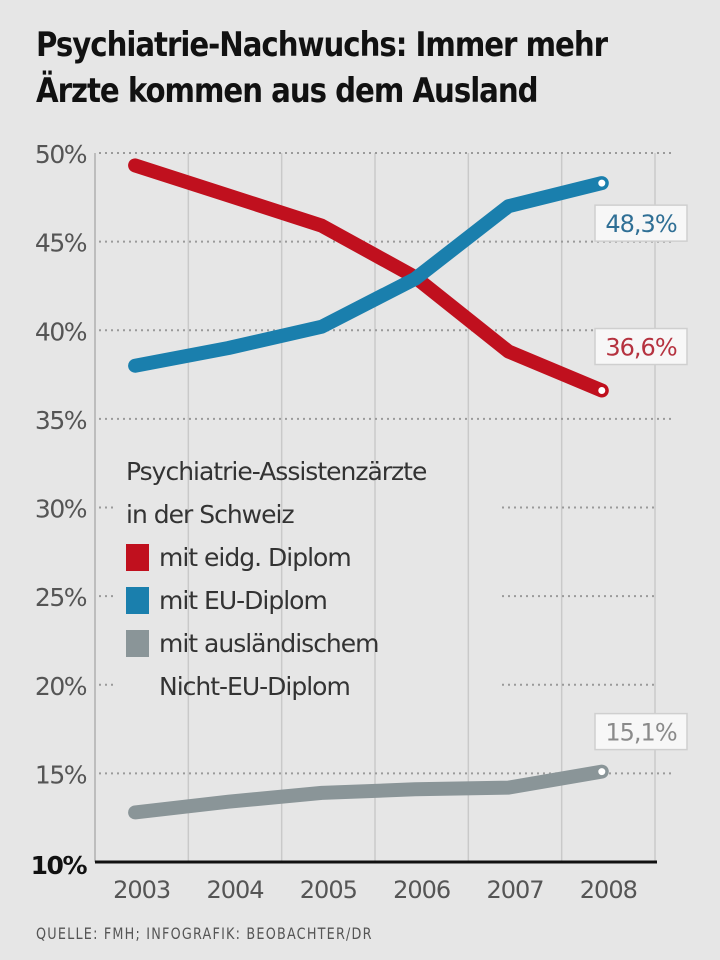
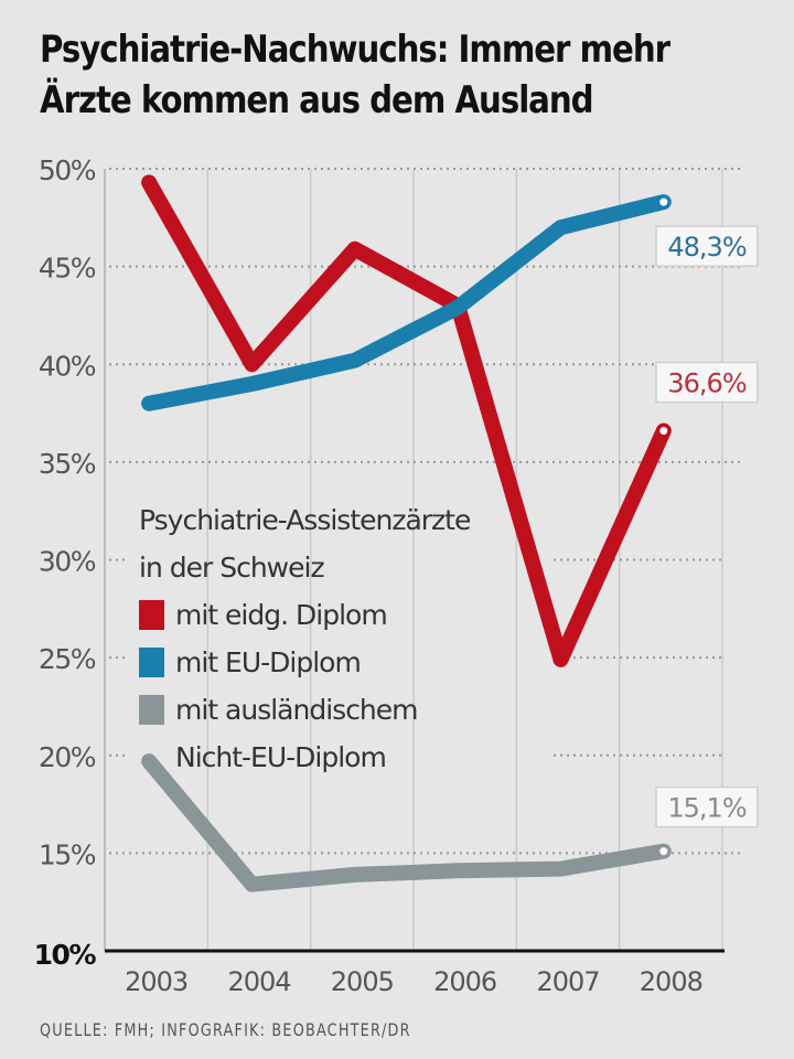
mit ausländischem Nicht-EU-Diplom/2003: 12.8% -> 19.7%
mit eidg. Diplom/2004: 47.6% -> 40.0%
mit eidg. Diplom/2007: 38.8% -> 24.9%
